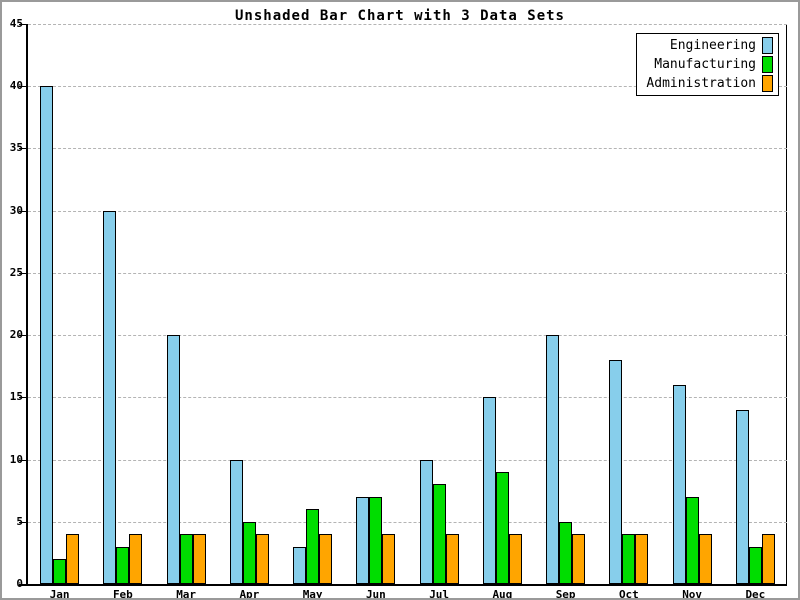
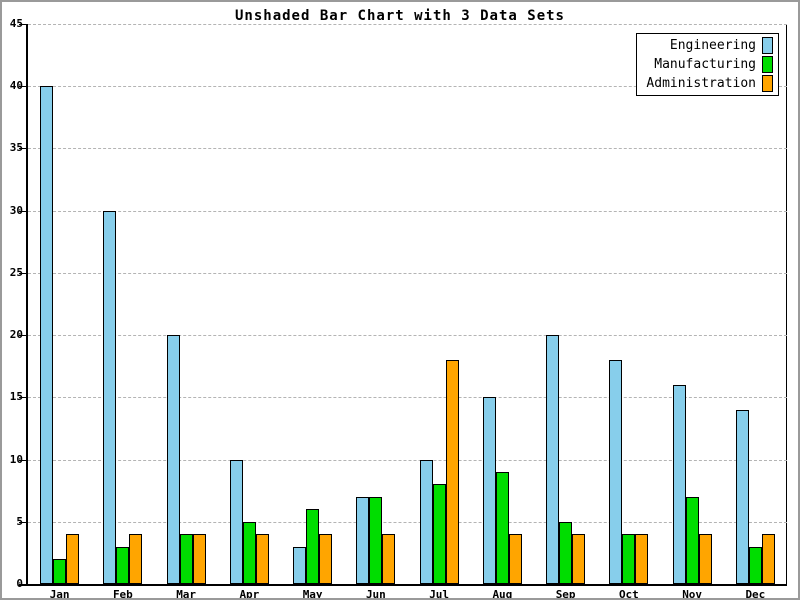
Administration/Jul: 4 -> 18
